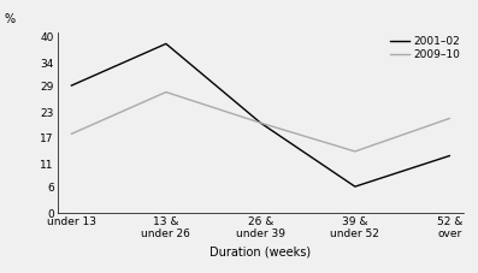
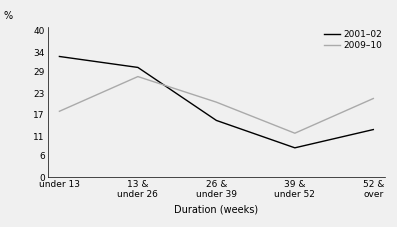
2001–02/under 13: 29.0 -> 33.0
2001–02/13 & under 26: 38.5 -> 30.0
2001–02/26 & under 39: 20.5 -> 15.5
2001–02/39 & under 52: 6.0 -> 8.0
2009–10/39 & under 52: 14.0 -> 12.0
